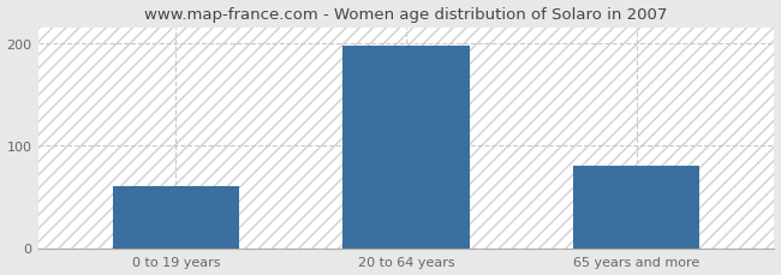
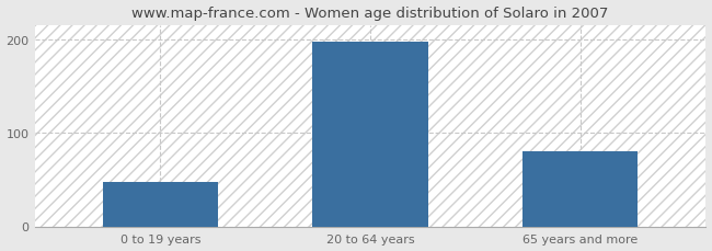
0 to 19 years: 60 -> 47
